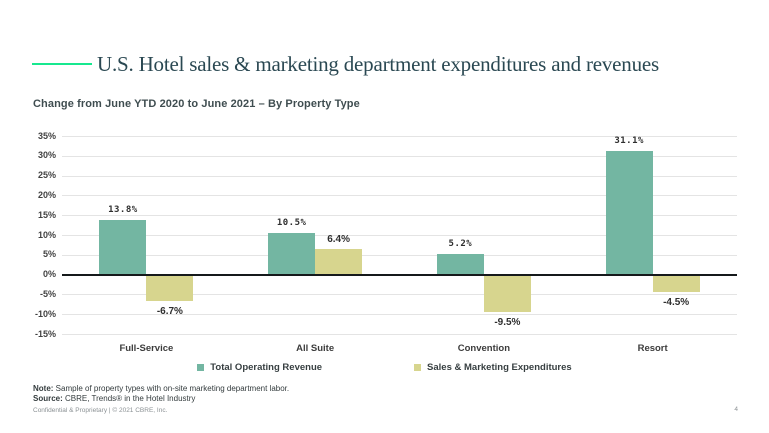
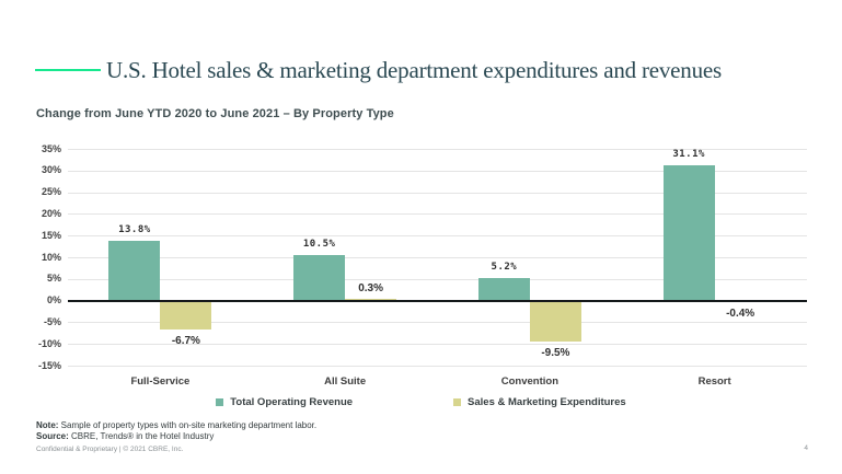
Sales & Marketing Expenditures/All Suite: 6.4% -> 0.3%
Sales & Marketing Expenditures/Resort: -4.5% -> -0.4%
